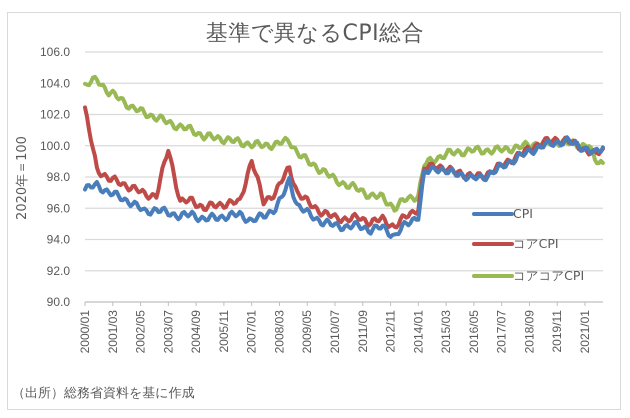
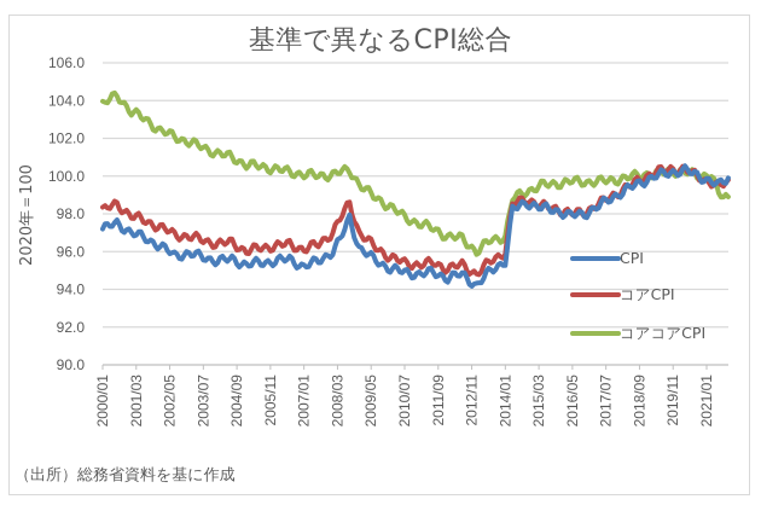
コアCPI/2000/01: 102.3 -> 98.2
コアCPI/2003/07: 99.8 -> 96.6
コアCPI/2007/01: 99.1 -> 96.1
